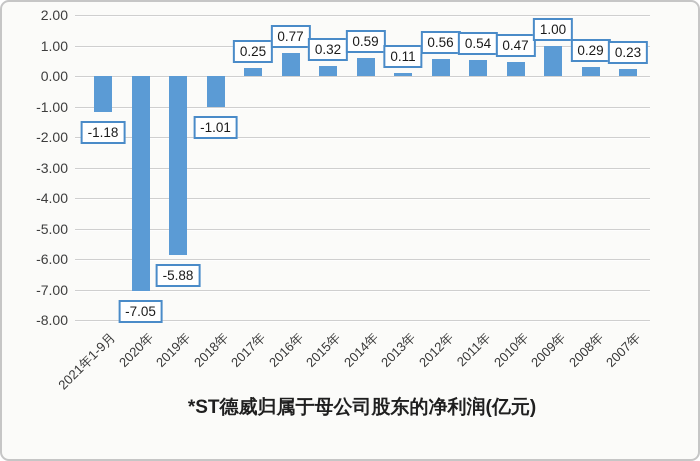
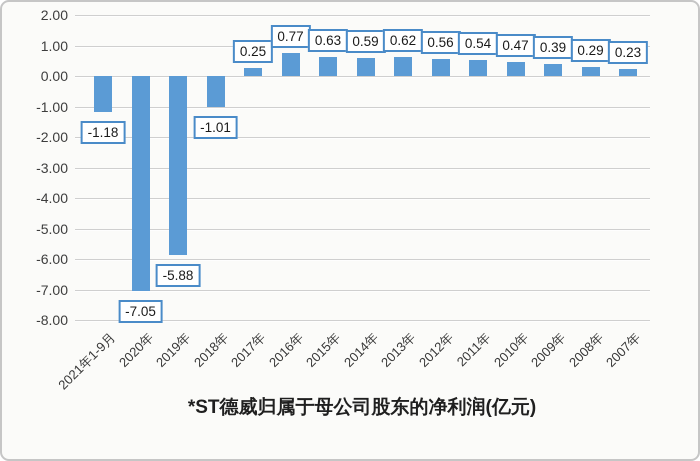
2015年: 0.32 -> 0.63
2013年: 0.11 -> 0.62
2009年: 1.00 -> 0.39
